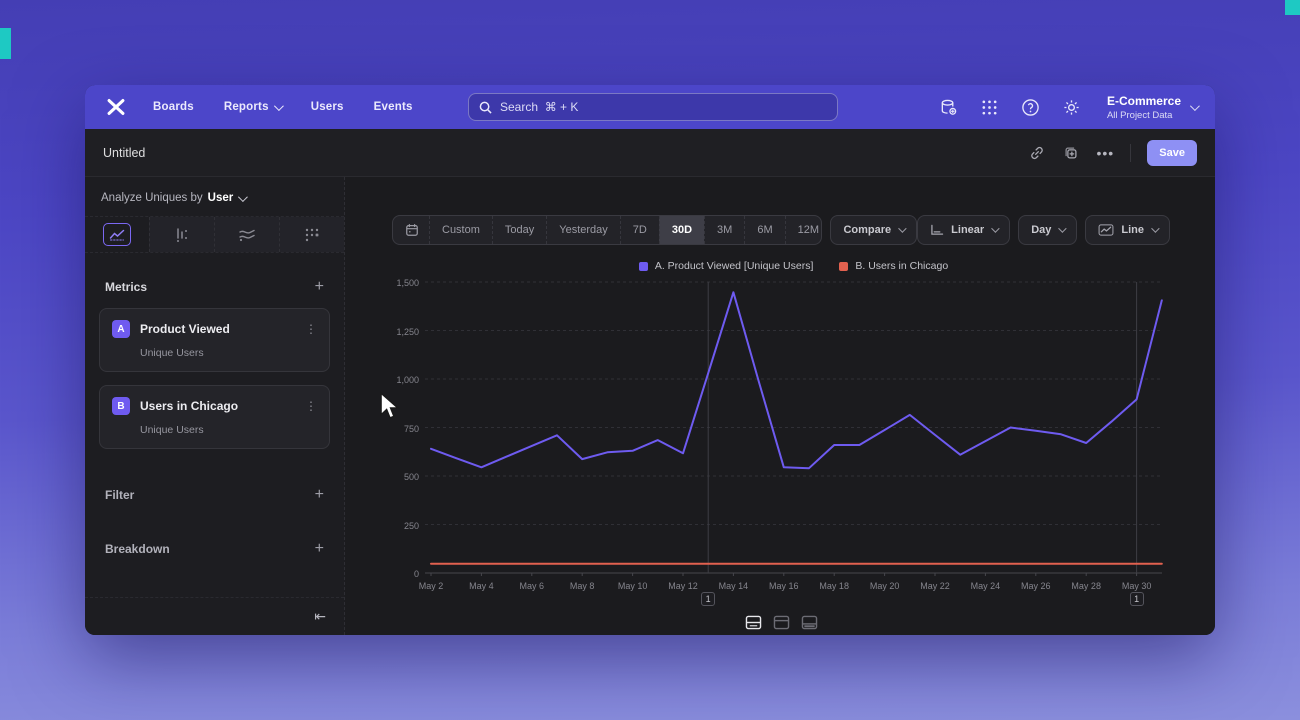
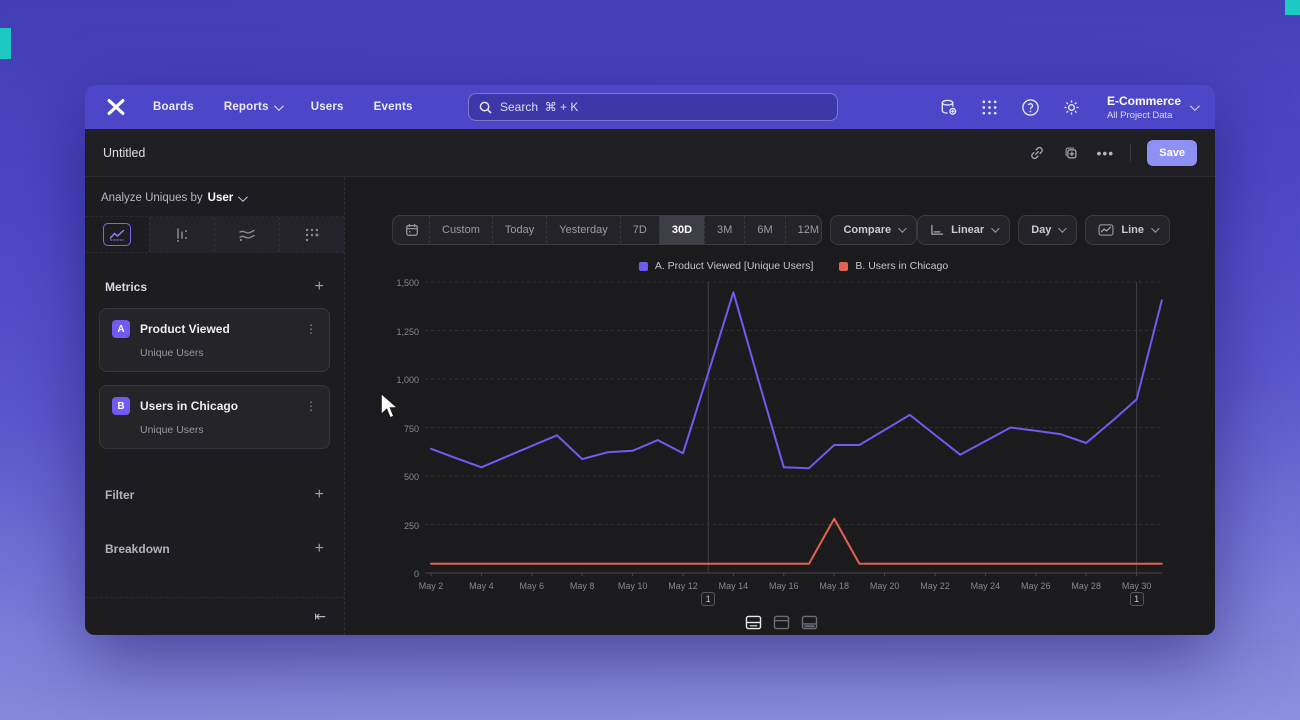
B. Users in Chicago/May 18: 50 -> 280
